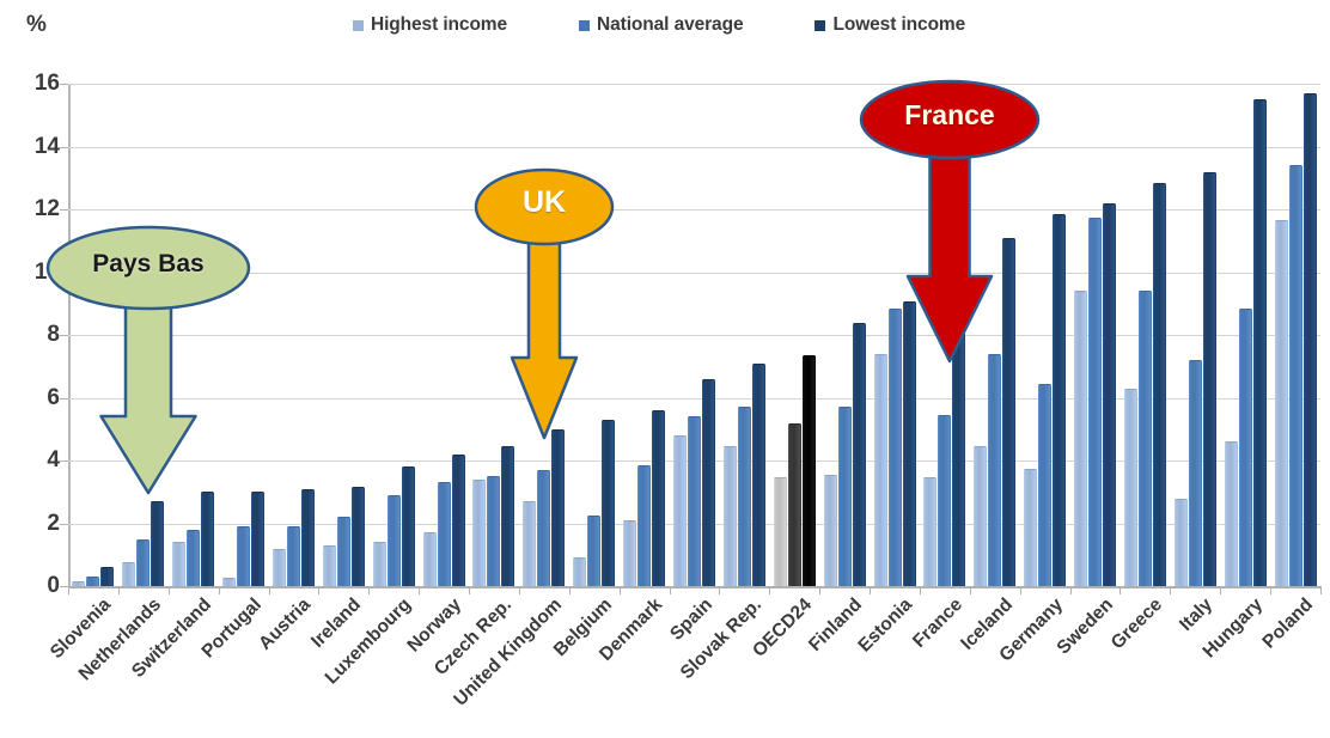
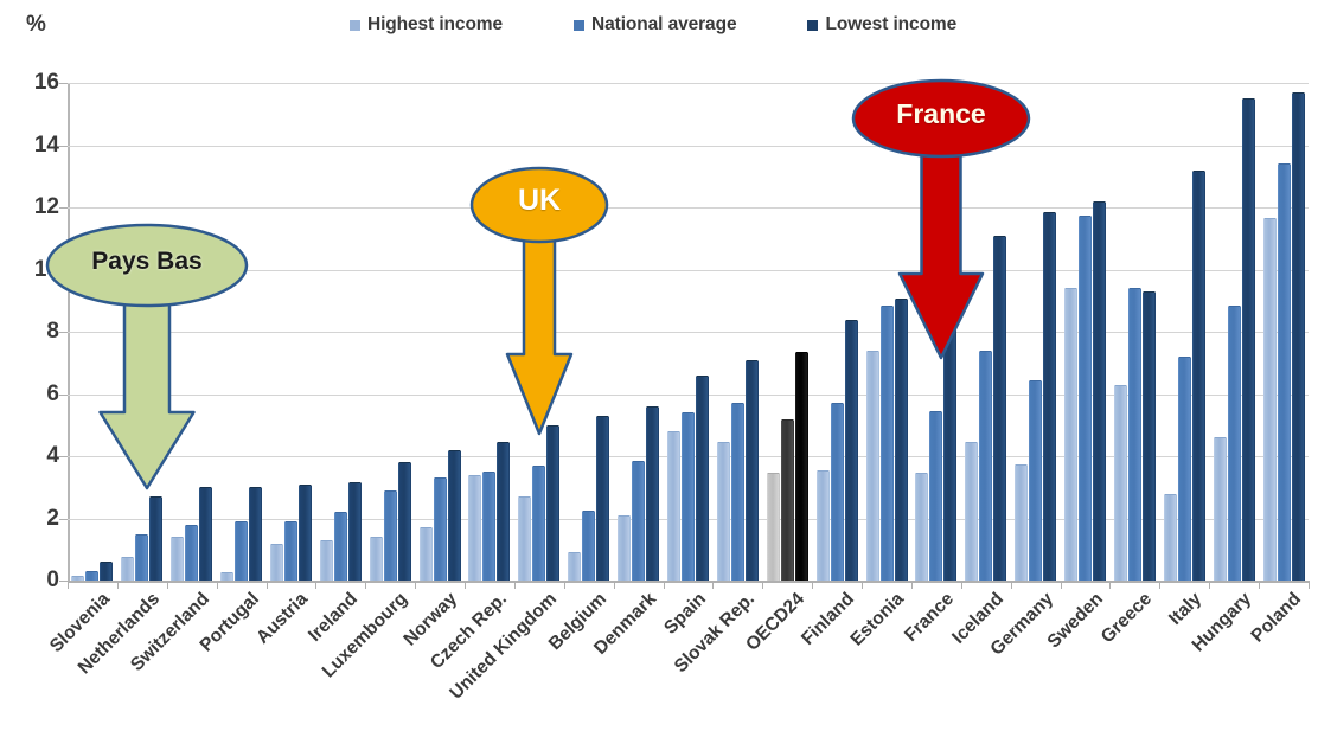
Lowest income/Greece: 12.8 -> 9.3
